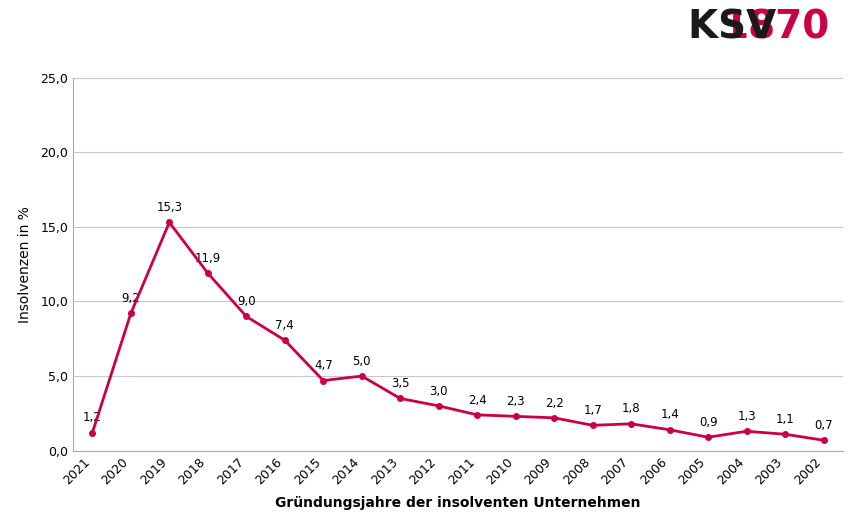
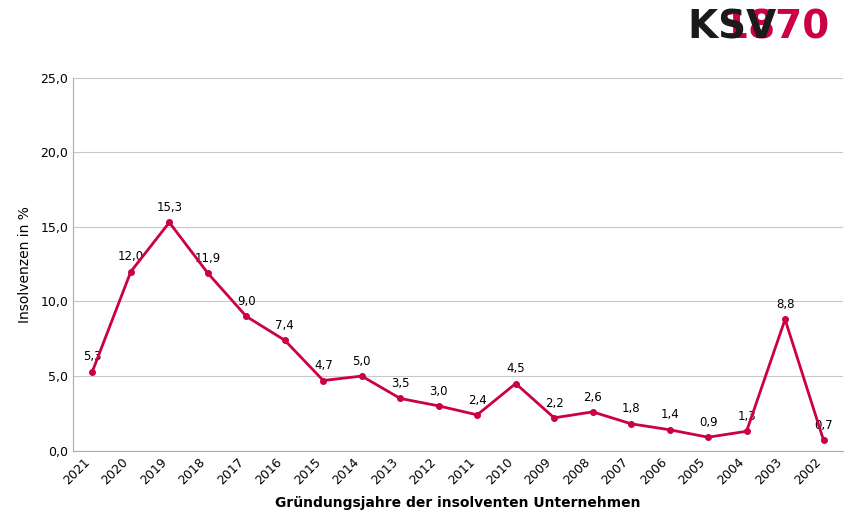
2021: 1,2 -> 5,3
2020: 9,2 -> 12,0
2010: 2,3 -> 4,5
2008: 1,7 -> 2,6
2003: 1,1 -> 8,8
